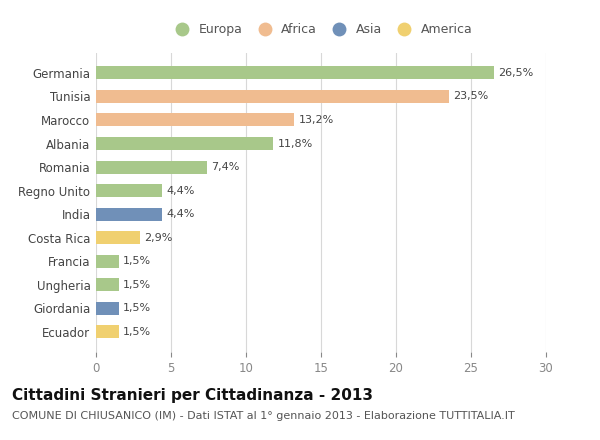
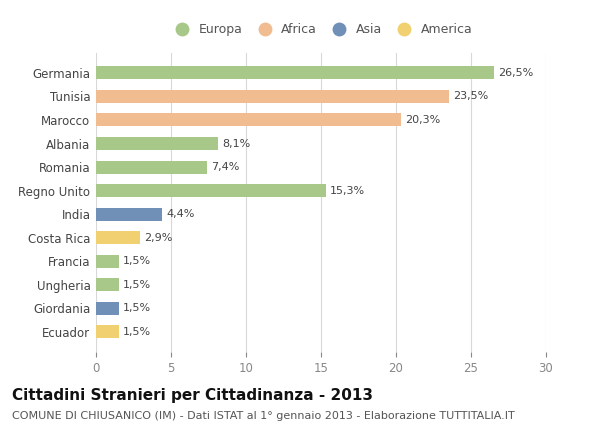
Marocco: 13,2% -> 20,3%
Albania: 11,8% -> 8,1%
Regno Unito: 4,4% -> 15,3%
